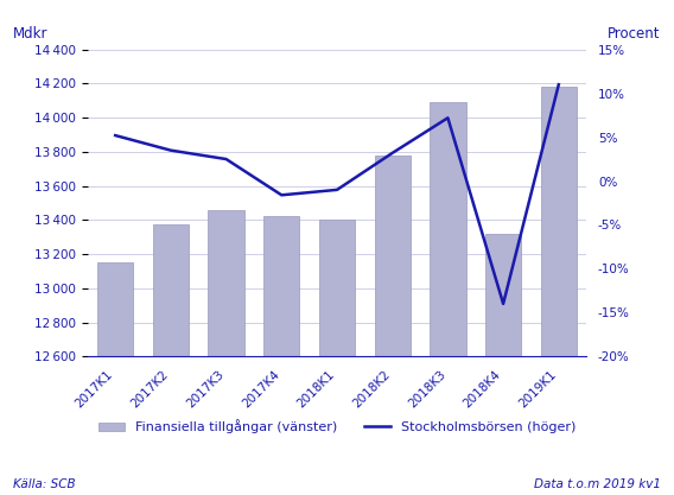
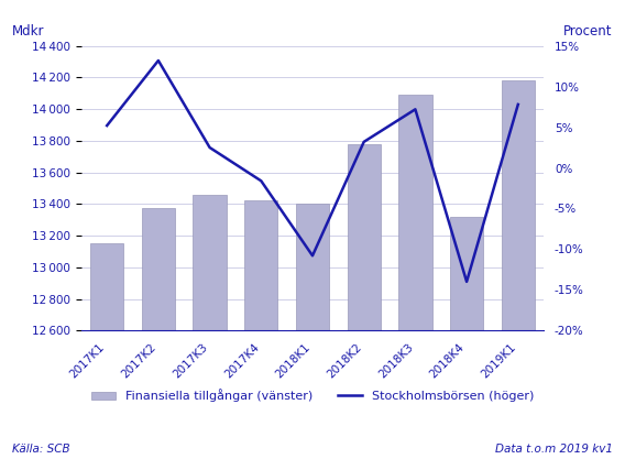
Stockholmsbörsen (höger)/2017K2: 3.5% -> 13.2%
Stockholmsbörsen (höger)/2018K1: -1.0% -> -10.8%
Stockholmsbörsen (höger)/2019K1: 11.0% -> 7.8%
